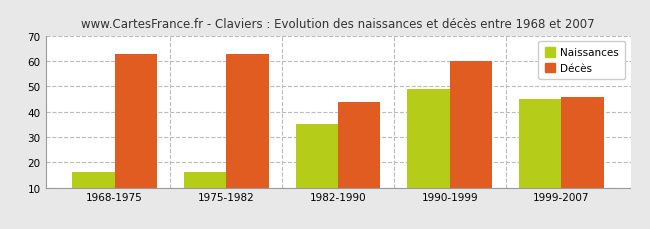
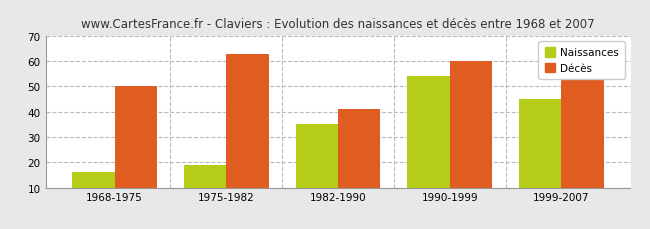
Décès/1968-1975: 63 -> 50
Naissances/1975-1982: 16 -> 19
Décès/1982-1990: 44 -> 41
Naissances/1990-1999: 49 -> 54
Décès/1999-2007: 46 -> 54
